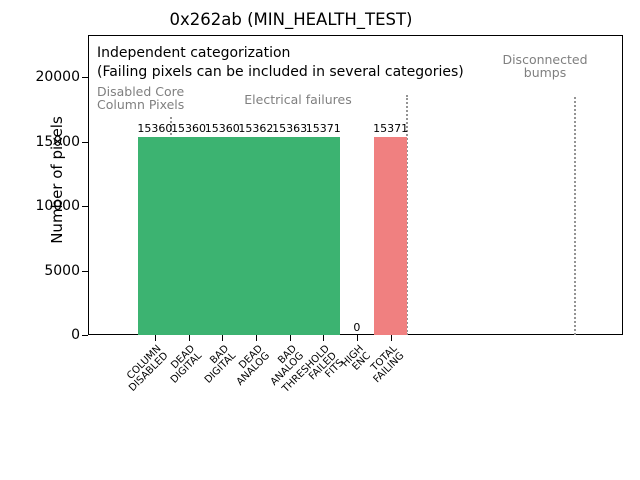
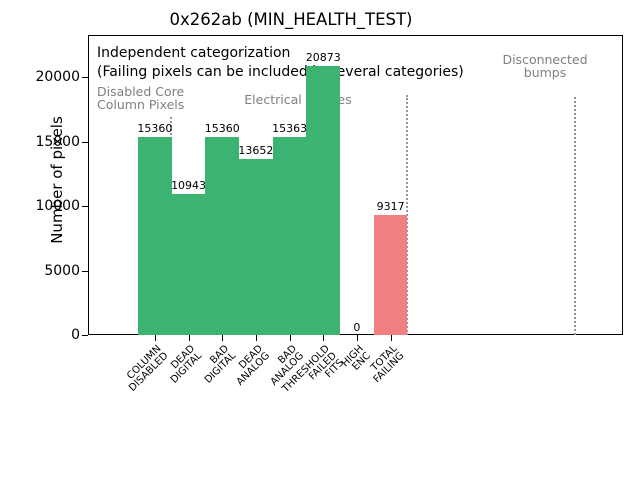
DEAD DIGITAL: 15360 -> 10943
DEAD ANALOG: 15362 -> 13652
THRESHOLD FAILED FITS: 15371 -> 20873
TOTAL FAILING: 15371 -> 9317
